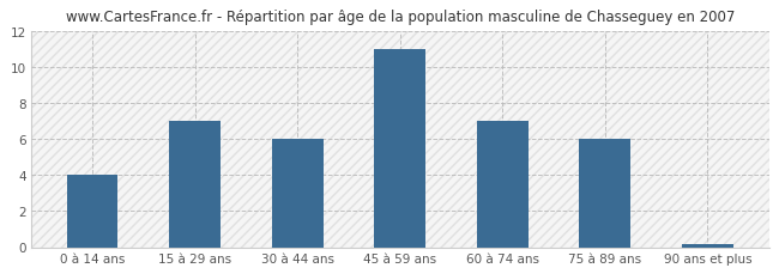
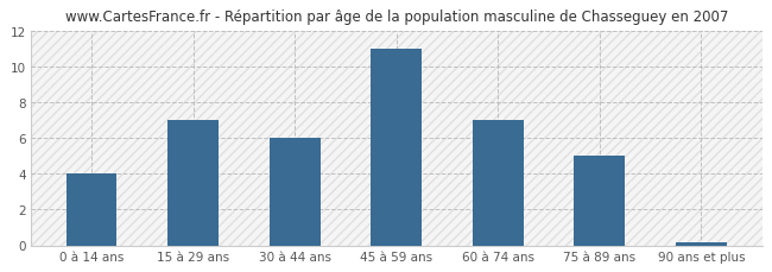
75 à 89 ans: 6.0 -> 5.0
